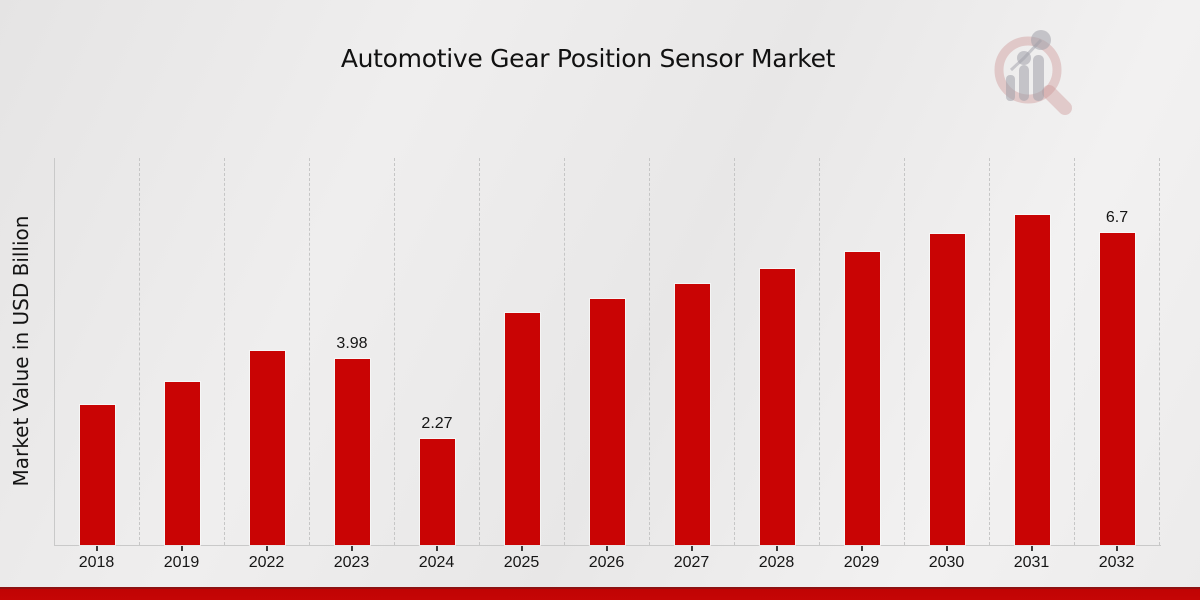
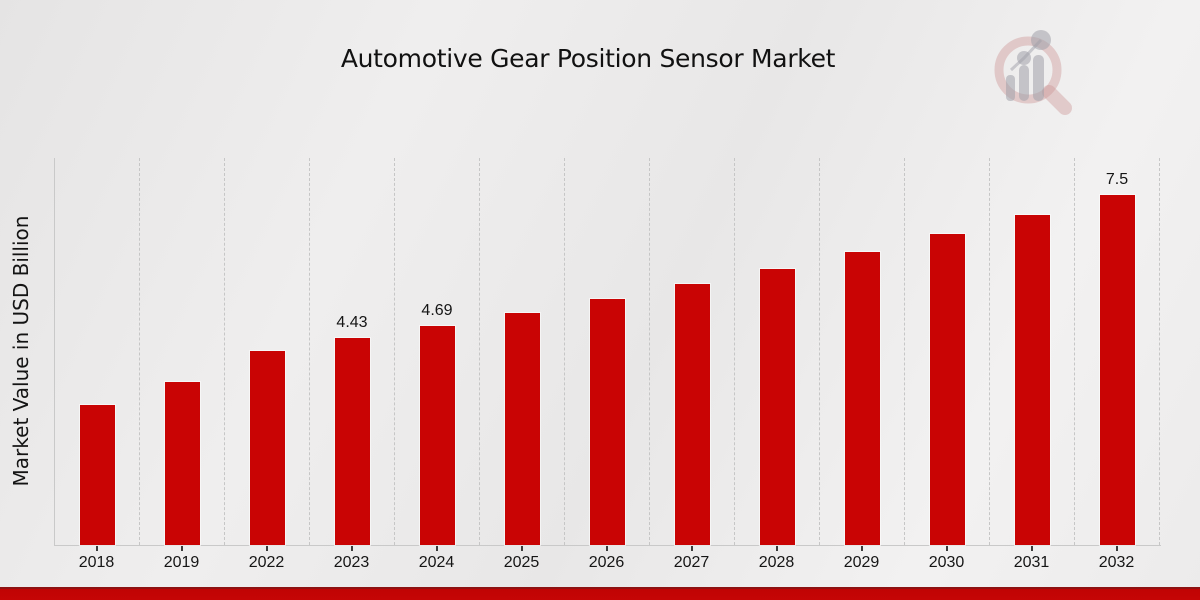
2023: 3.98 -> 4.43
2024: 2.27 -> 4.69
2032: 6.7 -> 7.5
